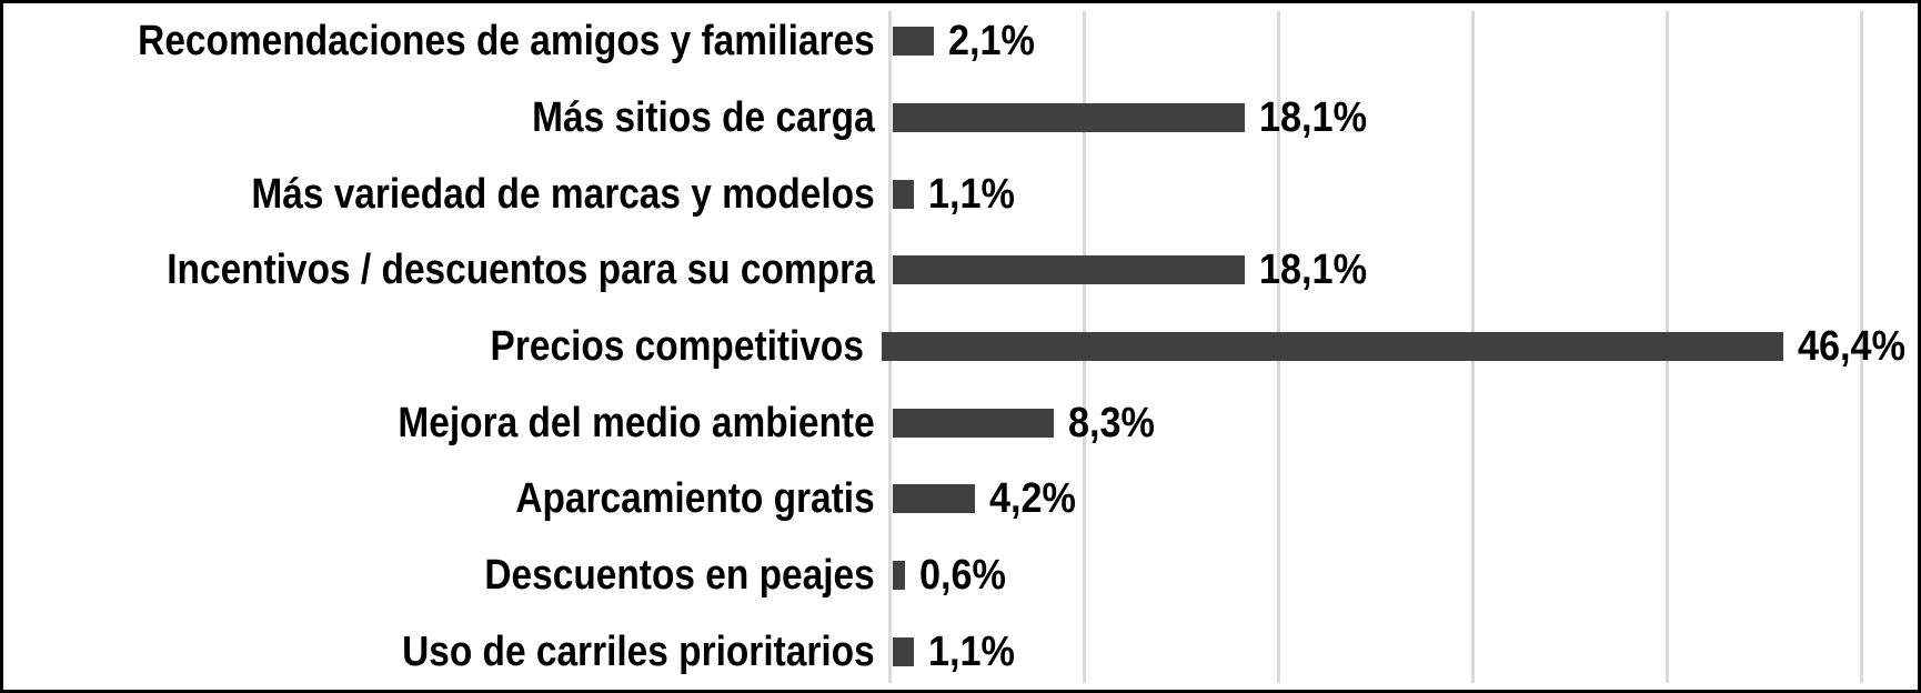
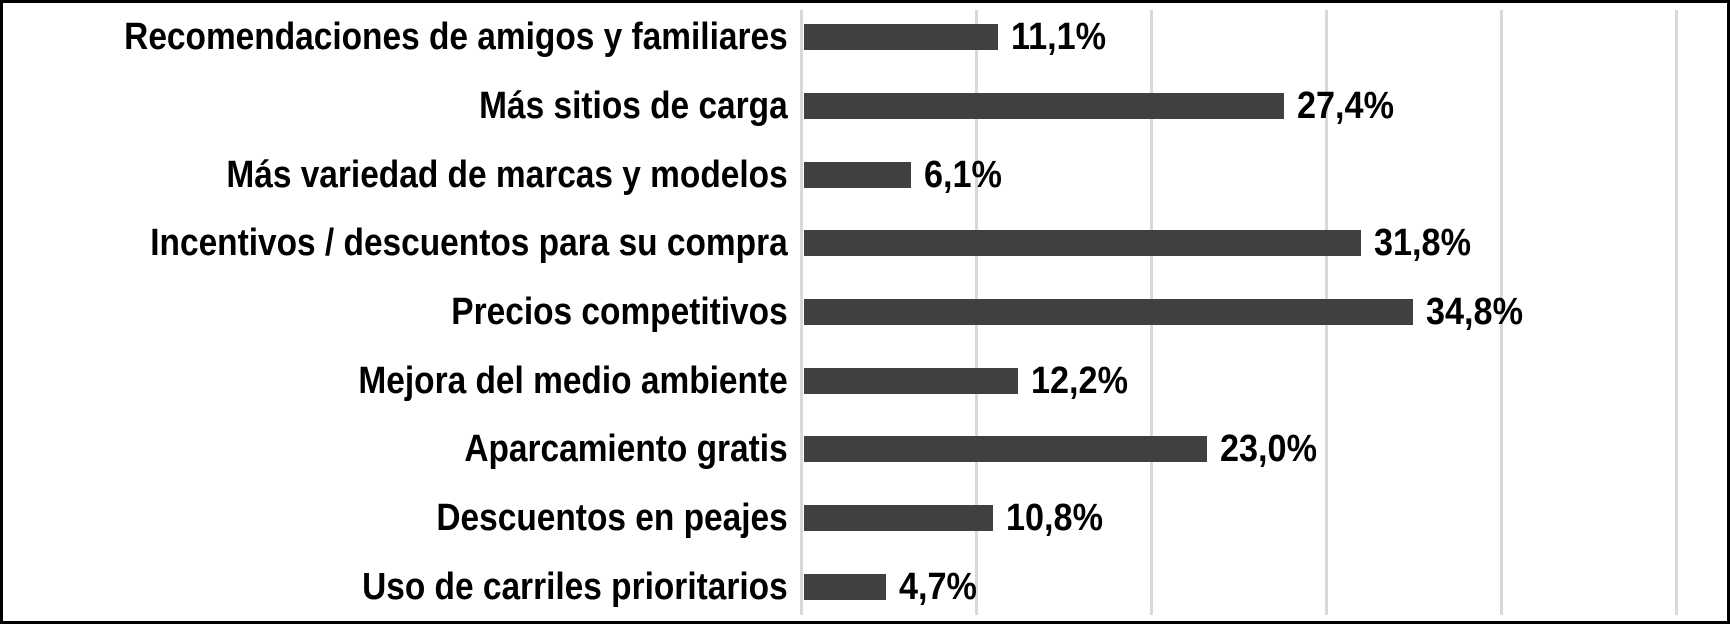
Recomendaciones de amigos y familiares: 2,1% -> 11,1%
Más sitios de carga: 18,1% -> 27,4%
Más variedad de marcas y modelos: 1,1% -> 6,1%
Incentivos / descuentos para su compra: 18,1% -> 31,8%
Precios competitivos: 46,4% -> 34,8%
Mejora del medio ambiente: 8,3% -> 12,2%
Aparcamiento gratis: 4,2% -> 23,0%
Descuentos en peajes: 0,6% -> 10,8%
Uso de carriles prioritarios: 1,1% -> 4,7%
